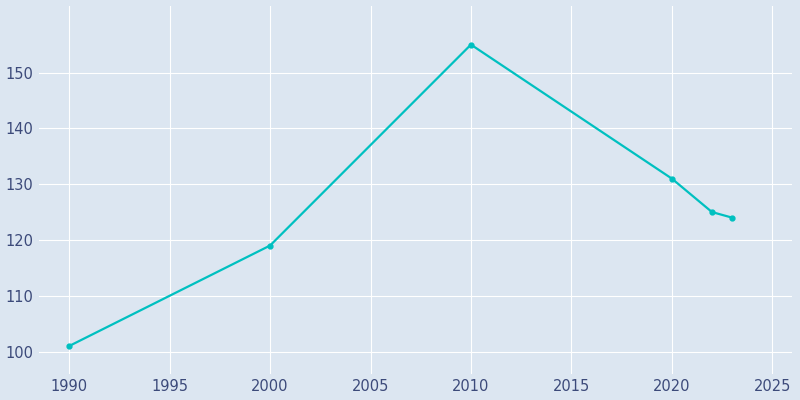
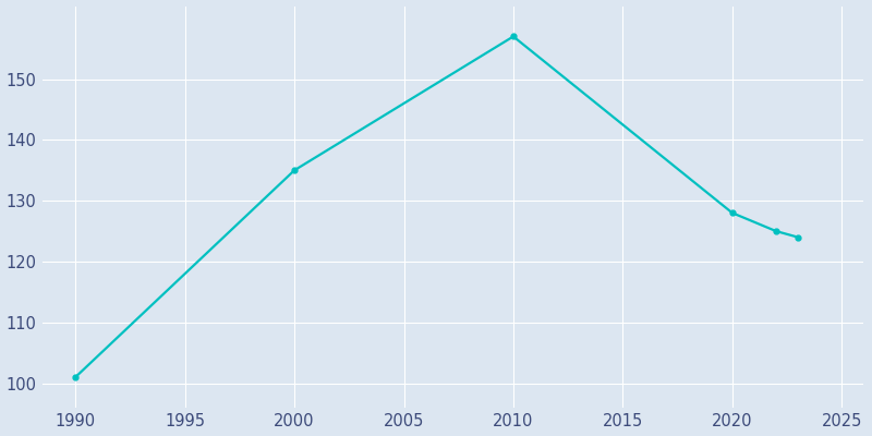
2000: 119 -> 135
2010: 155 -> 157
2020: 131 -> 128
